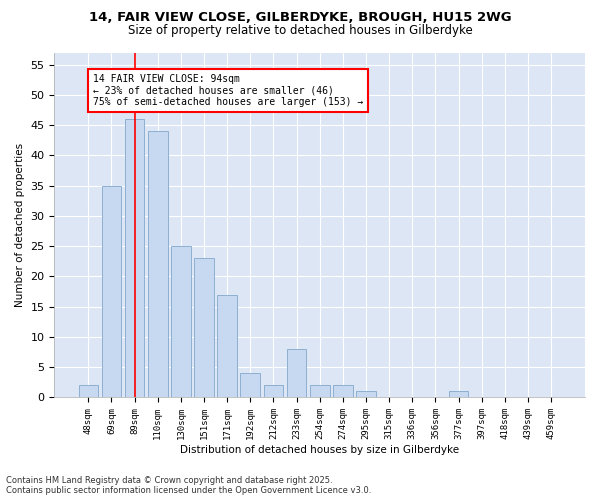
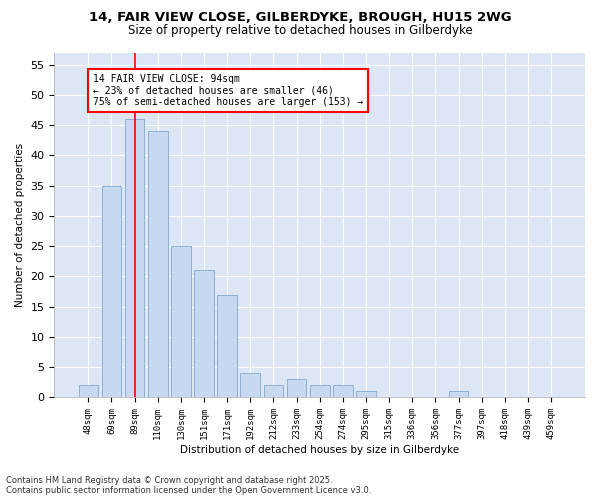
151sqm: 23 -> 21
233sqm: 8 -> 3
